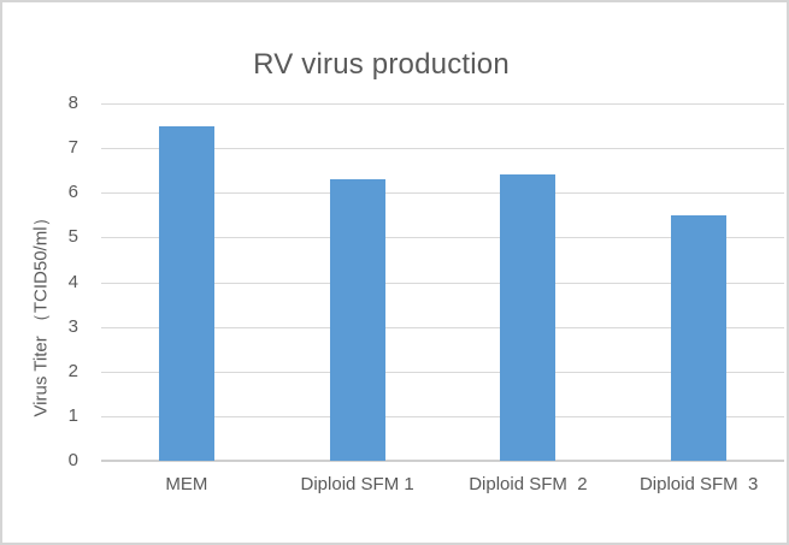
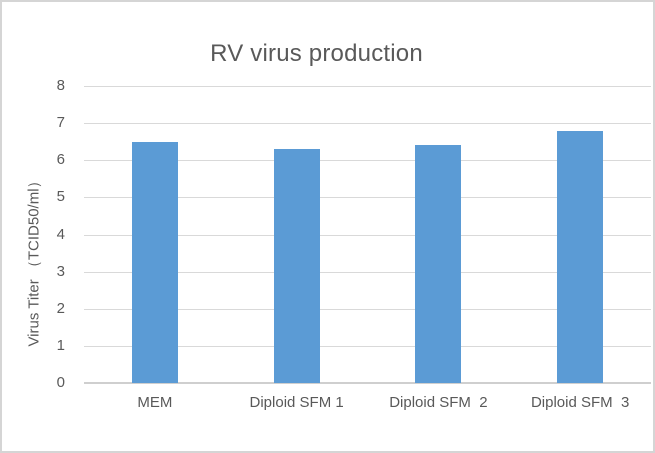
MEM: 7.5 -> 6.5
Diploid SFM 3: 5.5 -> 6.8
